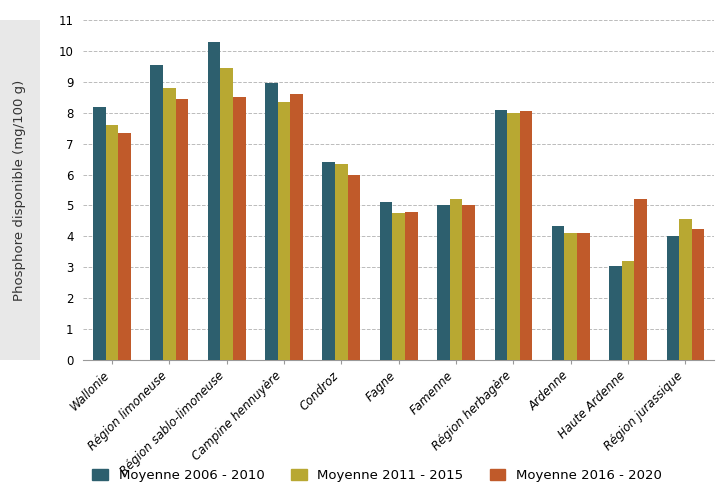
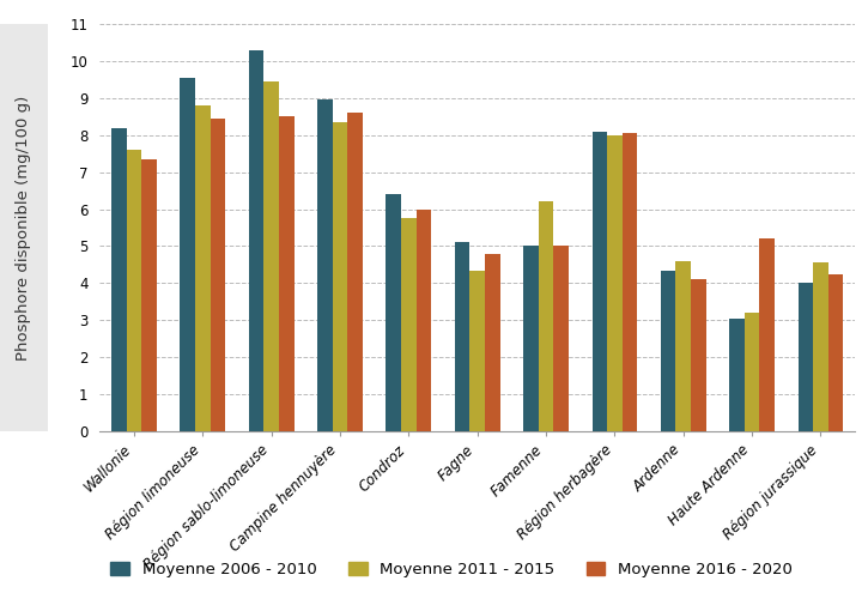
Moyenne 2011 - 2015/Condroz: 6.35 -> 5.75
Moyenne 2011 - 2015/Fagne: 4.75 -> 4.35
Moyenne 2011 - 2015/Famenne: 5.20 -> 6.20
Moyenne 2011 - 2015/Ardenne: 4.10 -> 4.60
